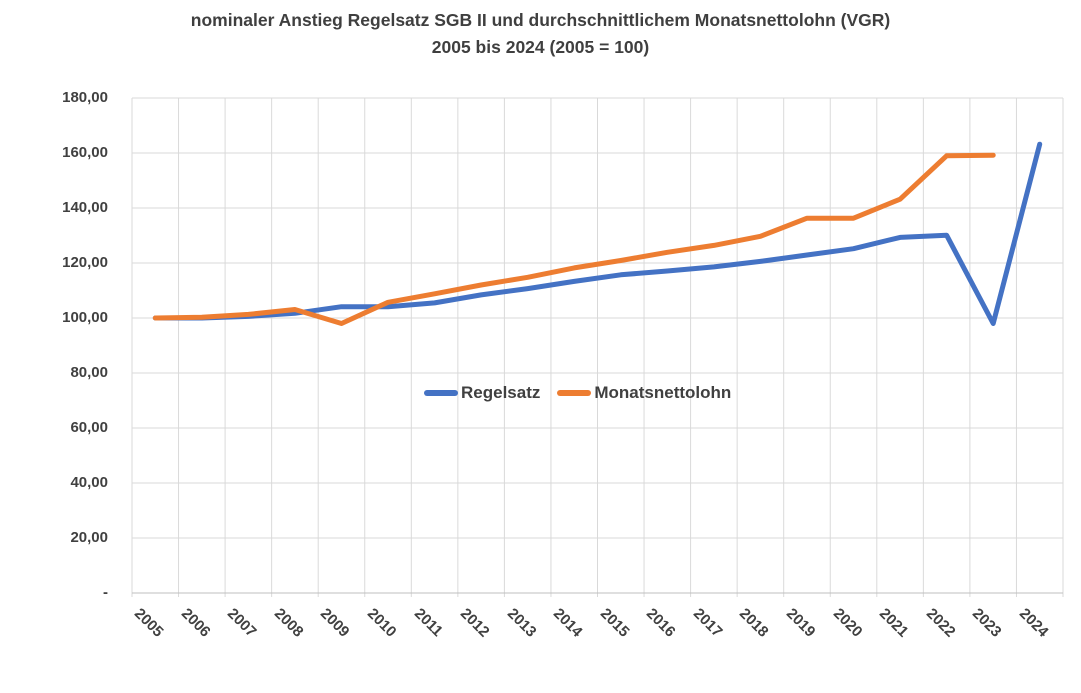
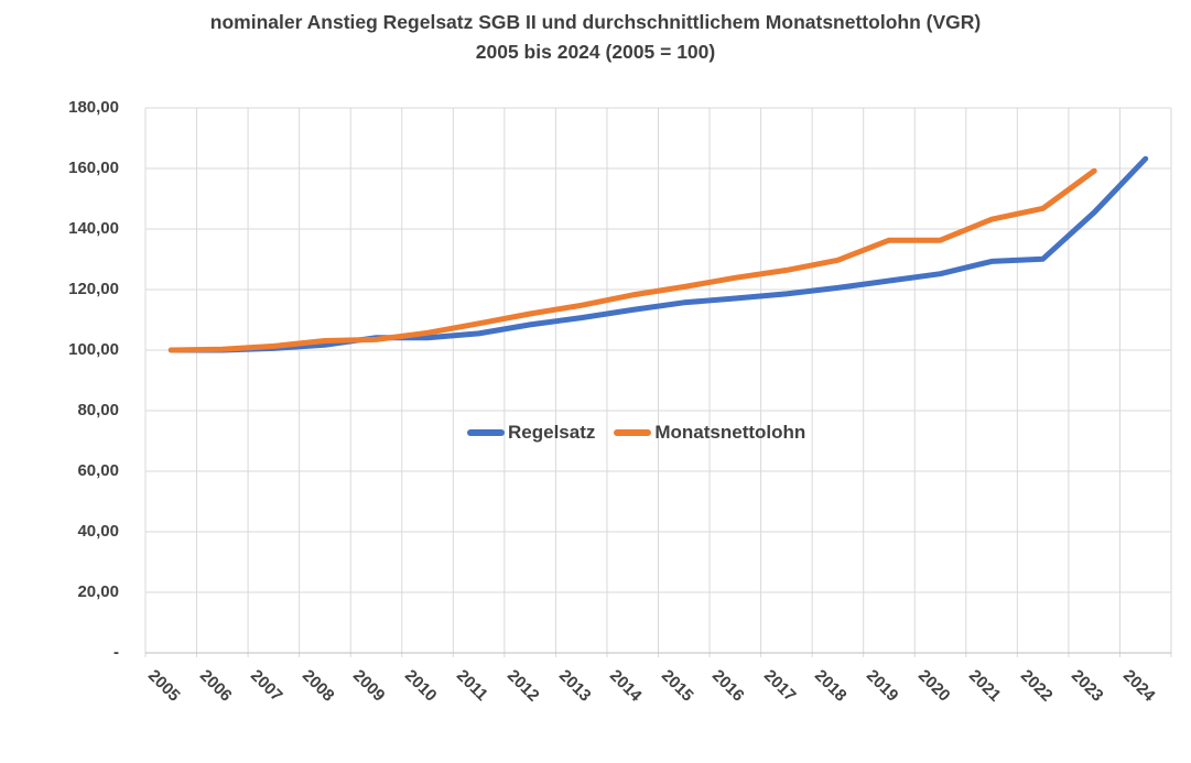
Monatsnettolohn/2009: 98 -> 104
Monatsnettolohn/2022: 159 -> 147
Regelsatz/2023: 98 -> 146
